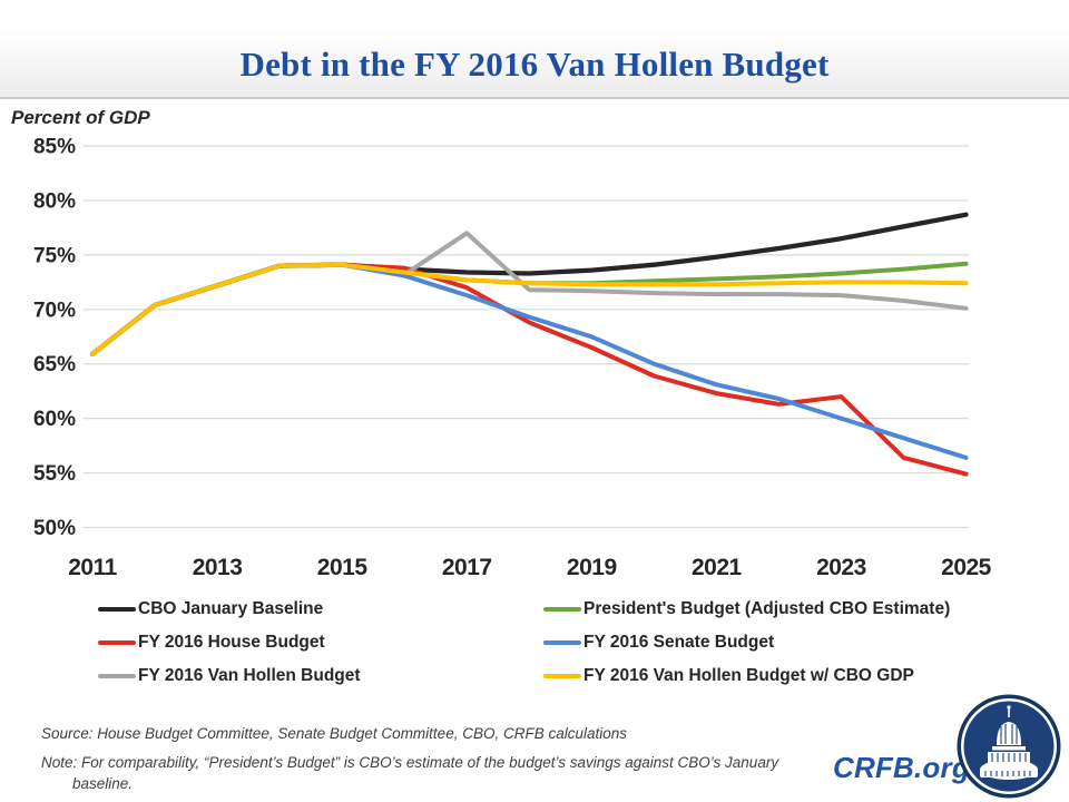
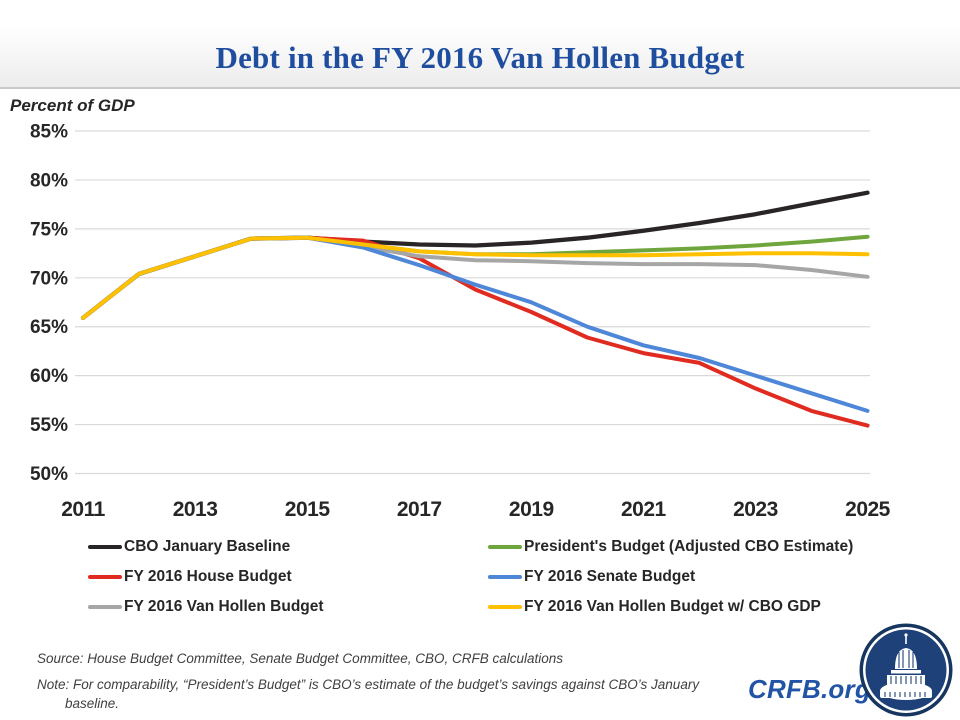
FY 2016 Van Hollen Budget/2017: 77% -> 72%
FY 2016 House Budget/2023: 62% -> 59%
